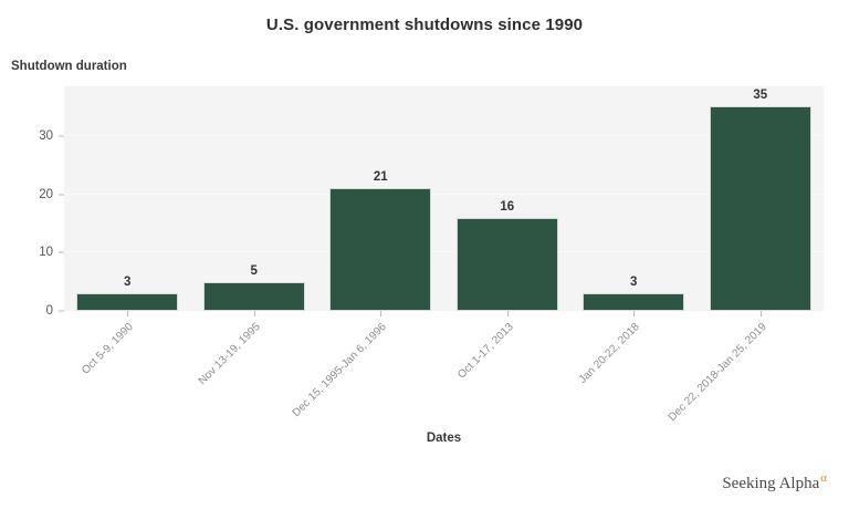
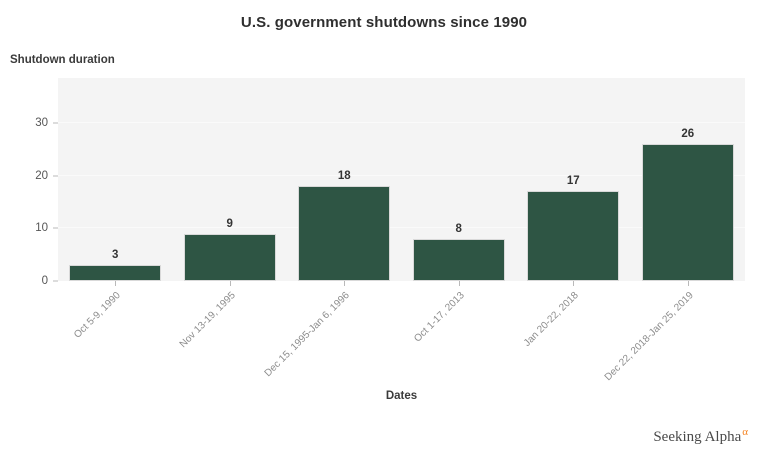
Nov 13-19, 1995: 5 -> 9
Dec 15, 1995-Jan 6, 1996: 21 -> 18
Oct 1-17, 2013: 16 -> 8
Jan 20-22, 2018: 3 -> 17
Dec 22, 2018-Jan 25, 2019: 35 -> 26
